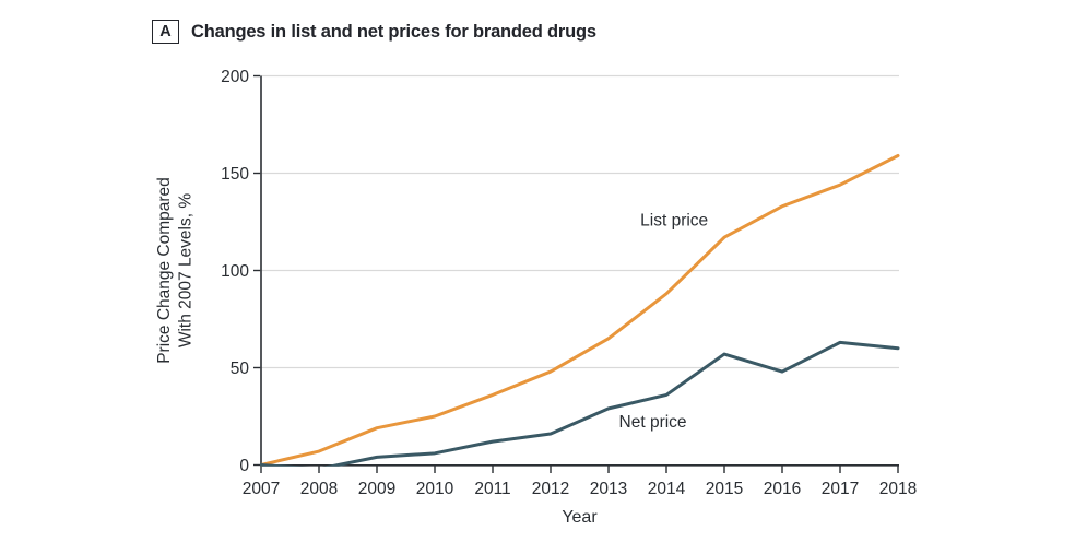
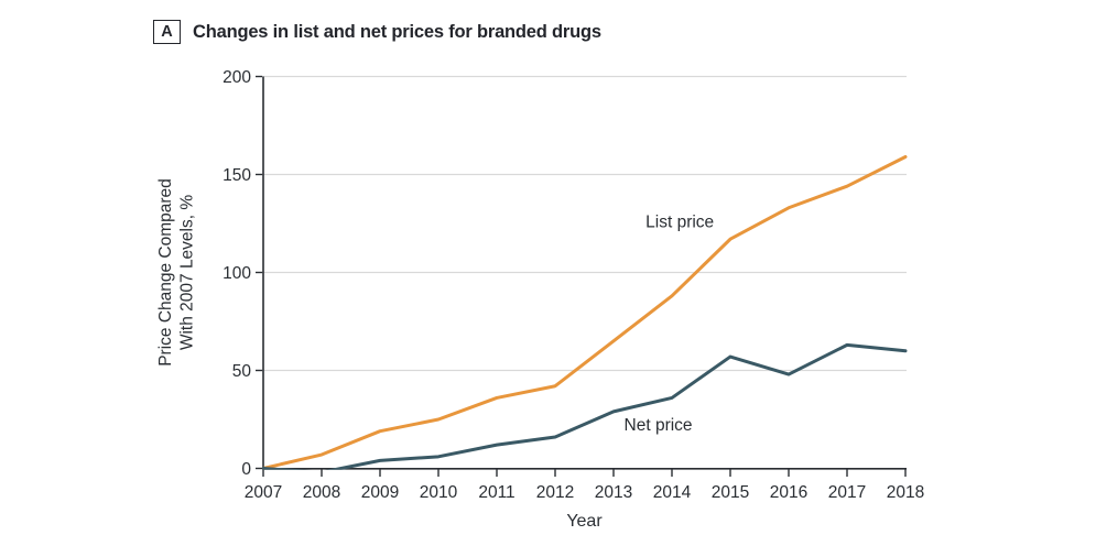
List price/2012: 48 -> 42
